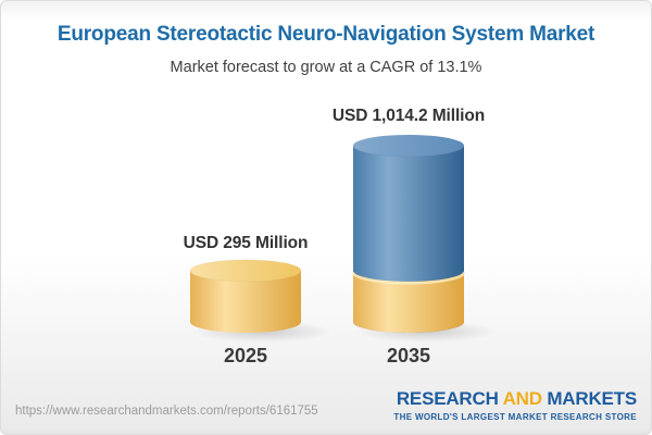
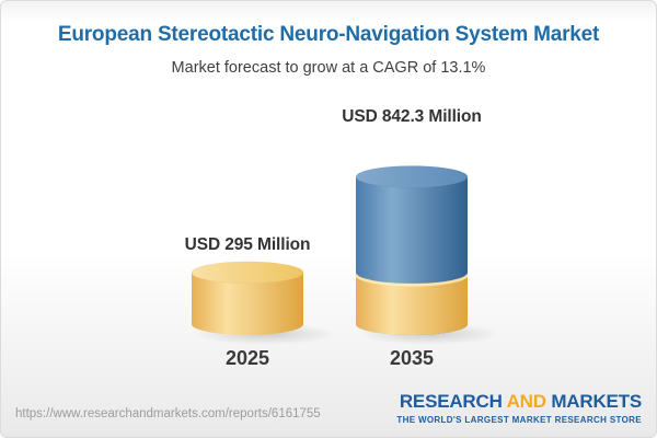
2035: 1,014.2 -> 842.3
